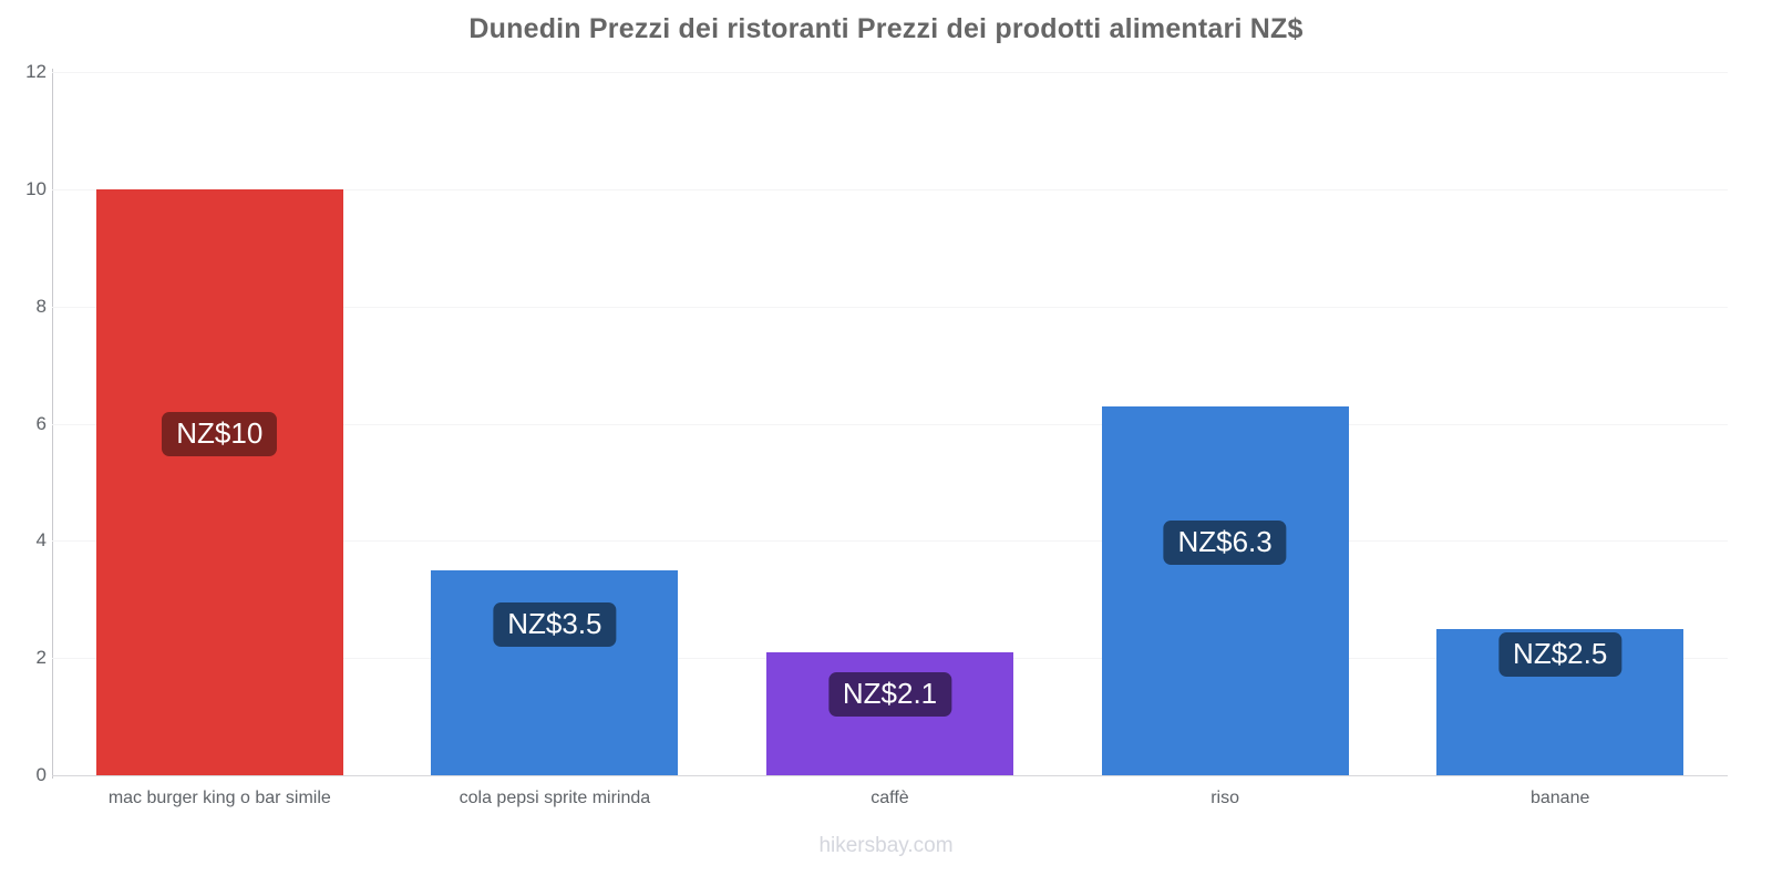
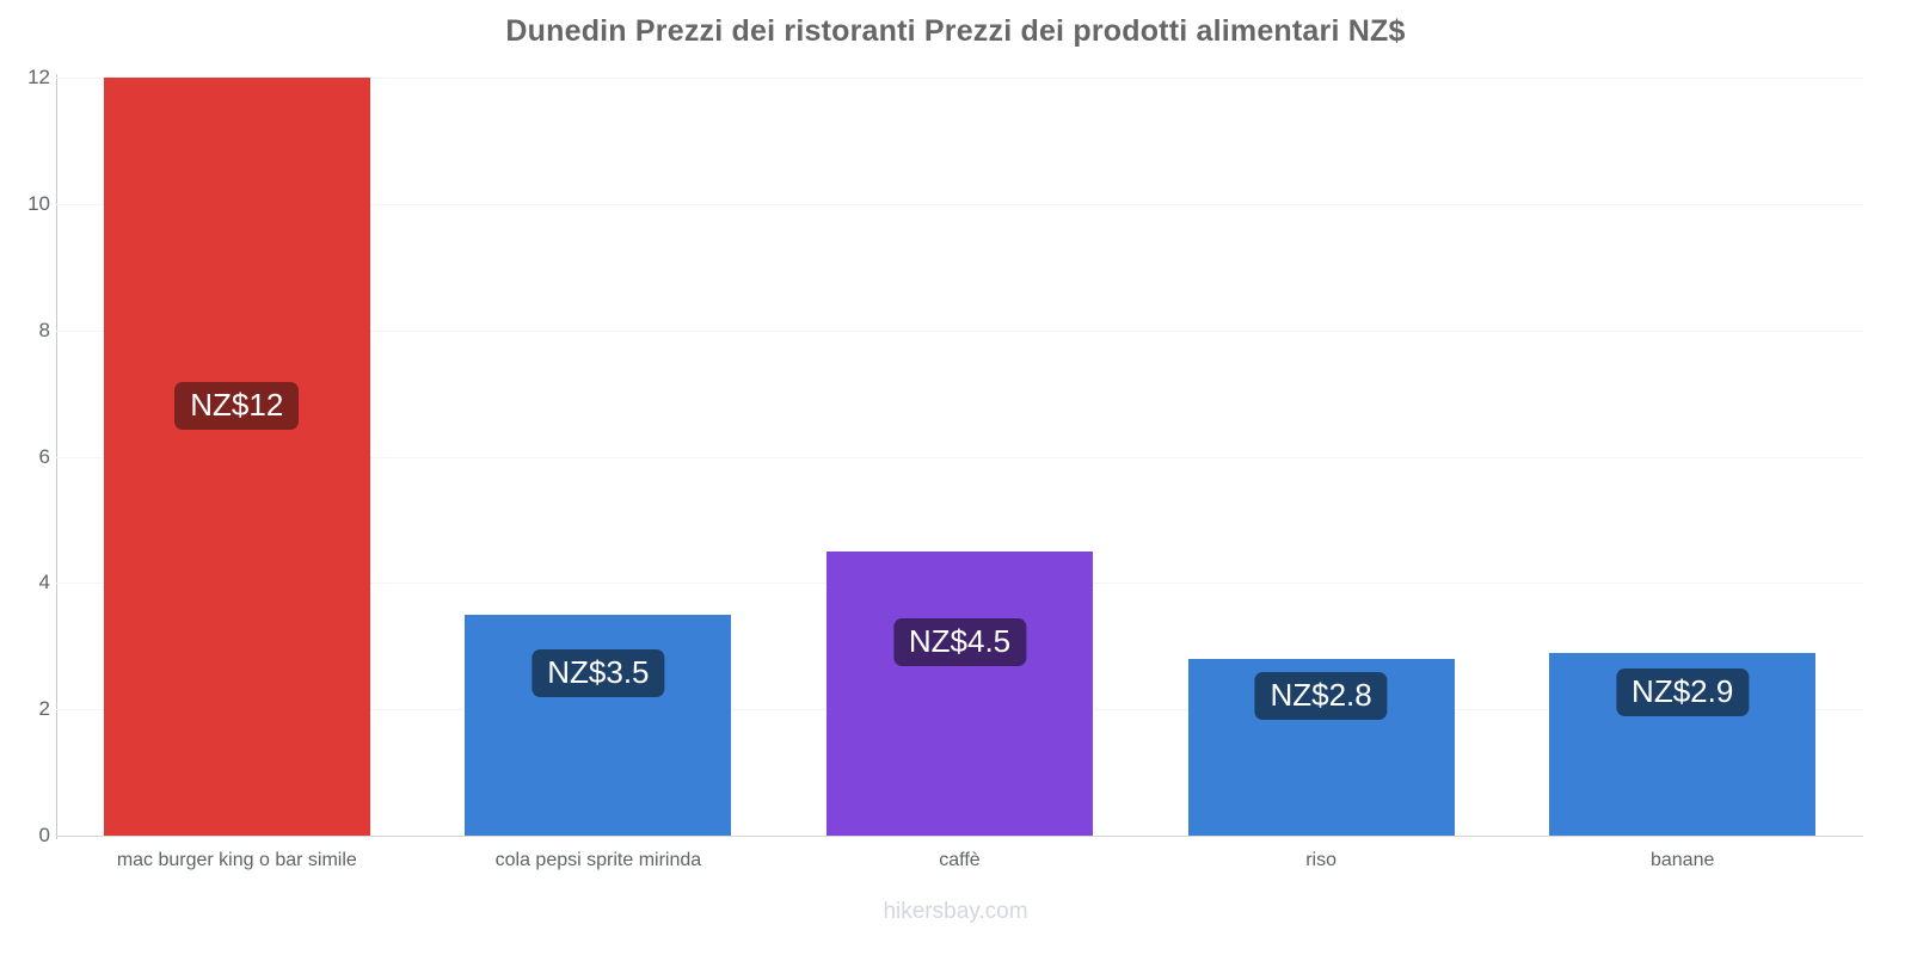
mac burger king o bar simile: 10 -> 12
caffè: 2.1 -> 4.5
riso: 6.3 -> 2.8
banane: 2.5 -> 2.9
